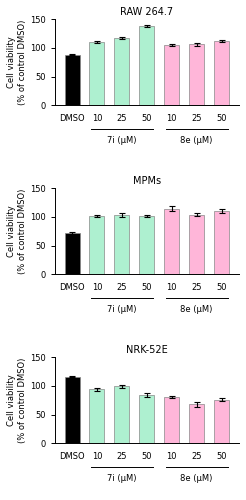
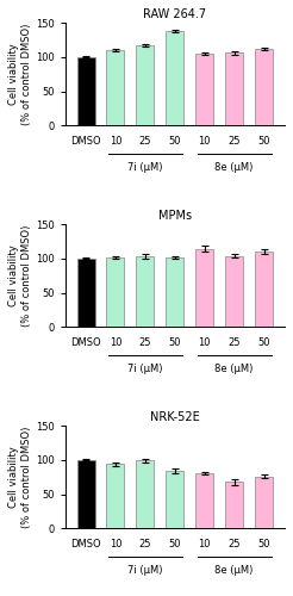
RAW 264.7/DMSO: 88 -> 100
MPMs/DMSO: 72 -> 100
NRK-52E/DMSO: 116 -> 100
